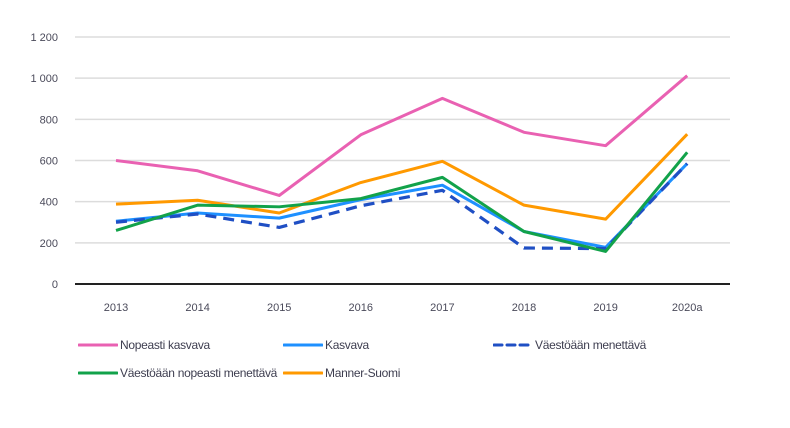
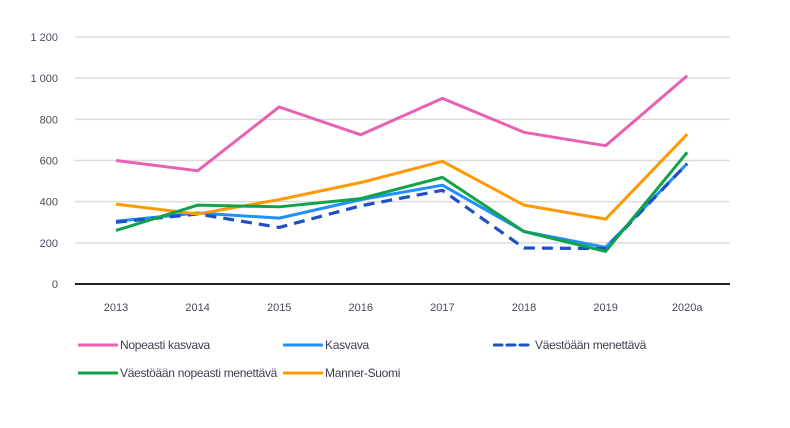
Manner-Suomi/2014: 410 -> 340
Nopeasti kasvava/2015: 430 -> 860
Manner-Suomi/2015: 340 -> 410
